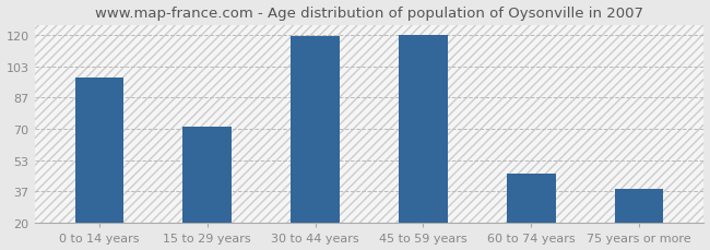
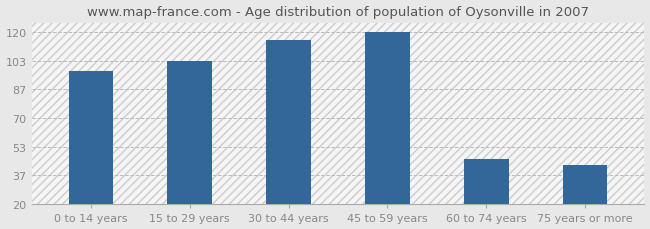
15 to 29 years: 71 -> 103
30 to 44 years: 119 -> 115
75 years or more: 38 -> 43
